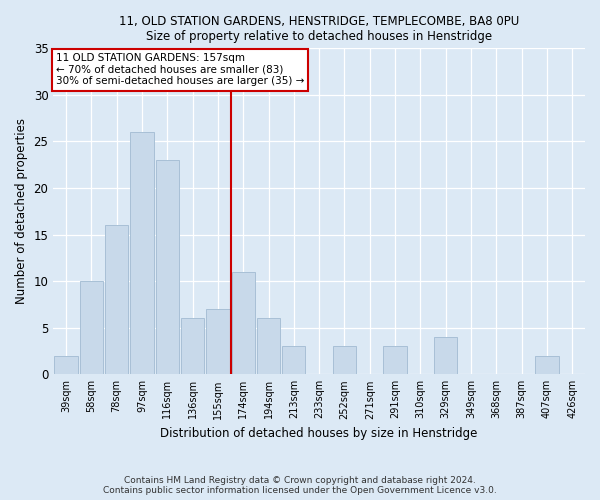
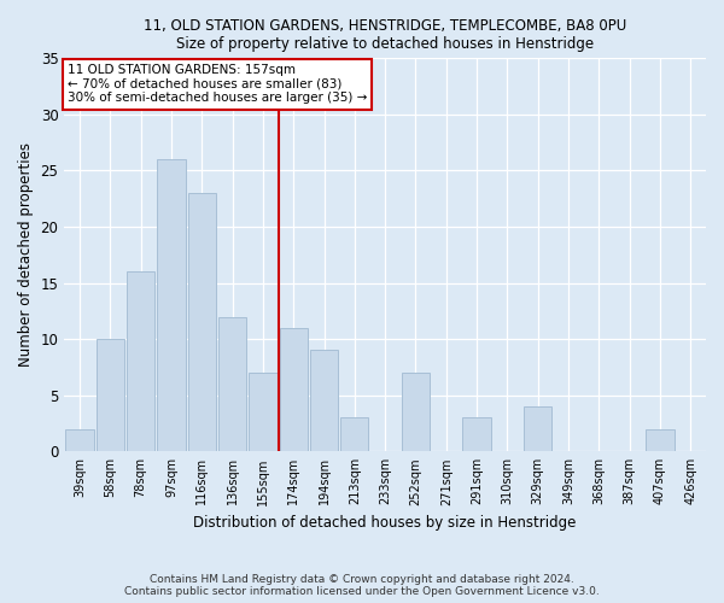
136sqm: 6 -> 12
194sqm: 6 -> 9
252sqm: 3 -> 7
